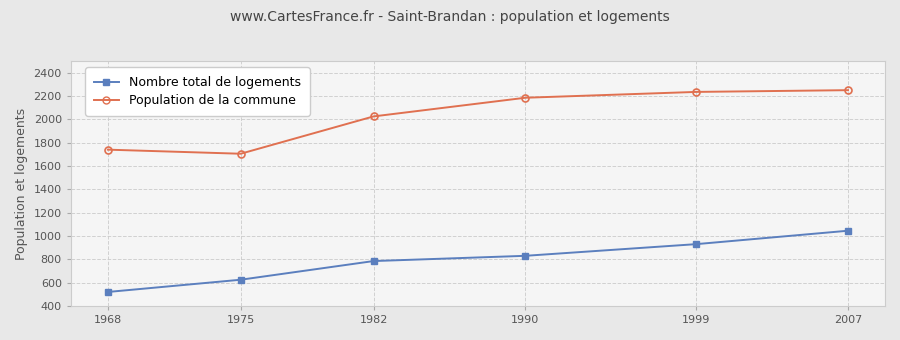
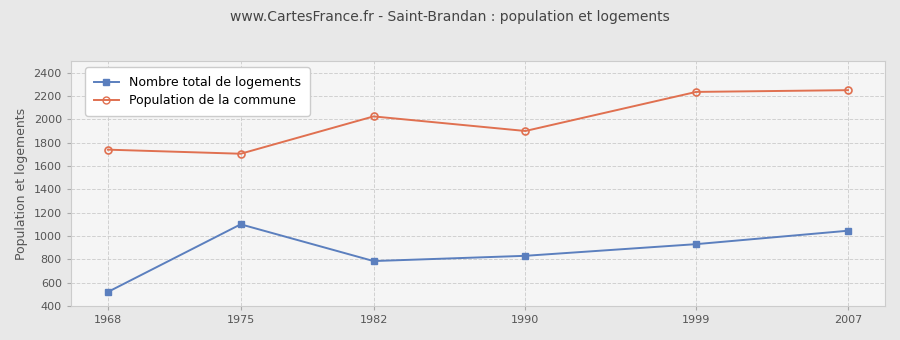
Nombre total de logements/1975: 620 -> 1100
Population de la commune/1990: 2180 -> 1900
